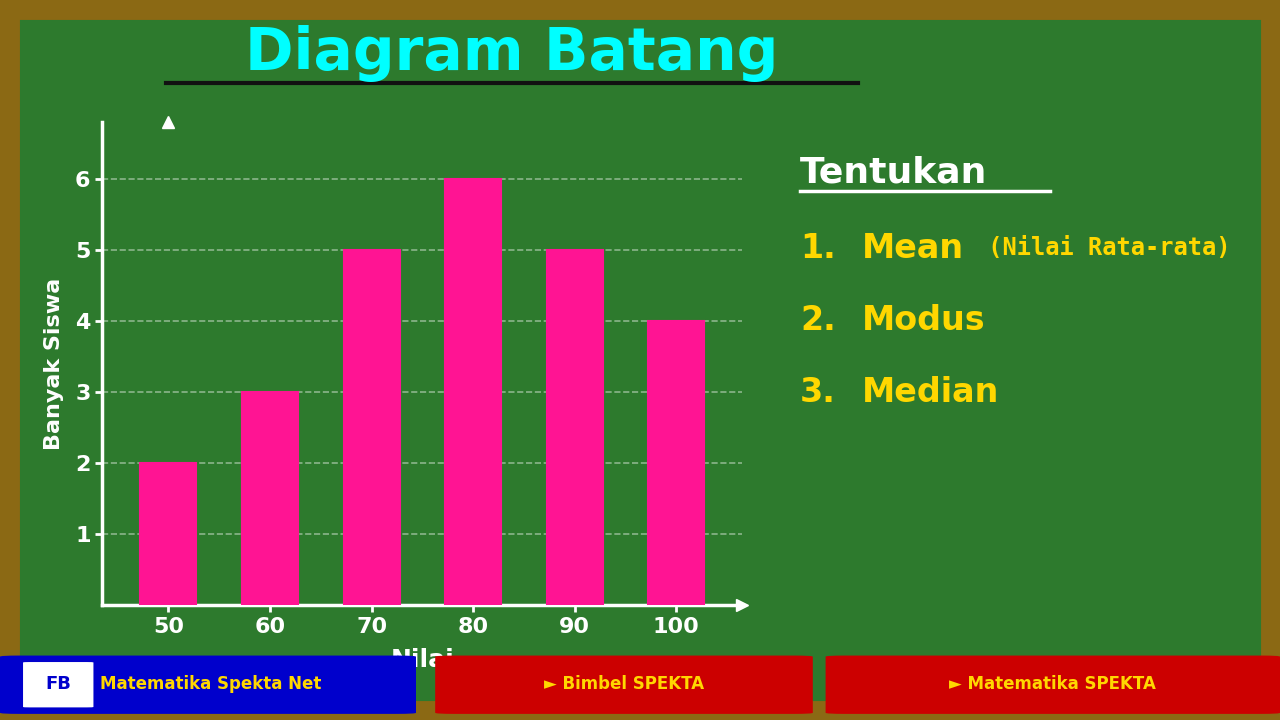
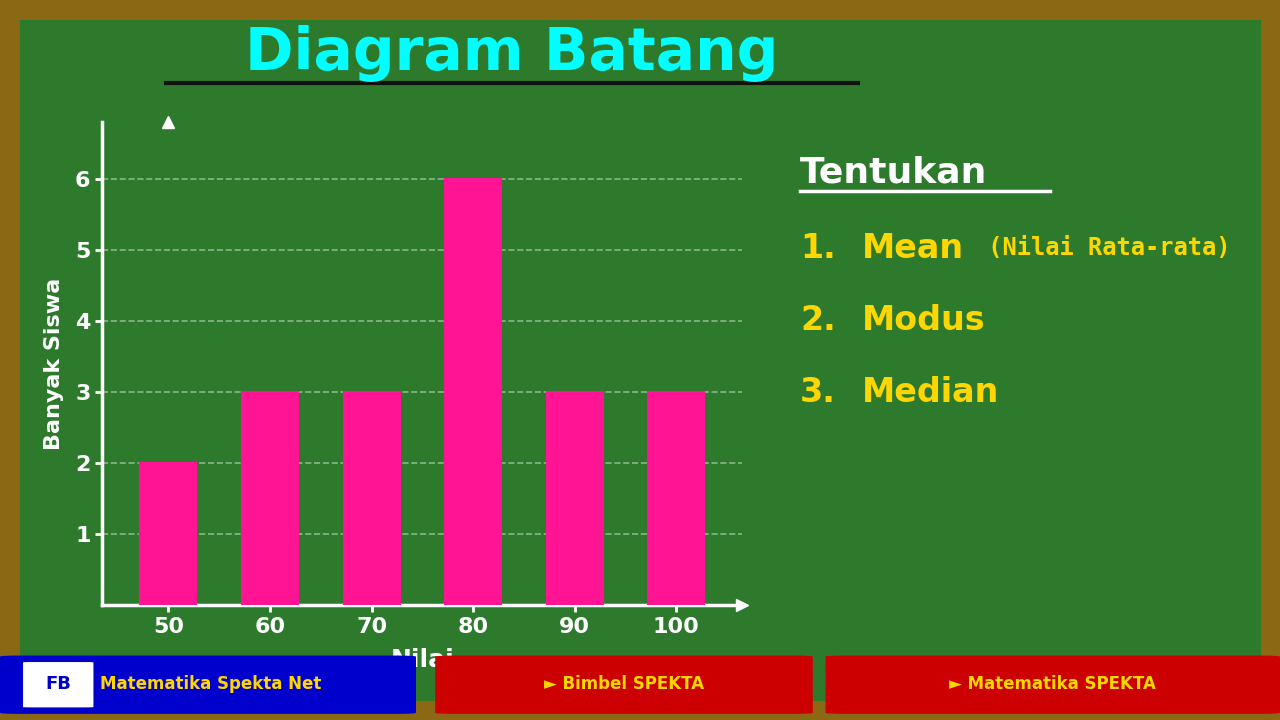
70: 5 -> 3
90: 5 -> 3
100: 4 -> 3
